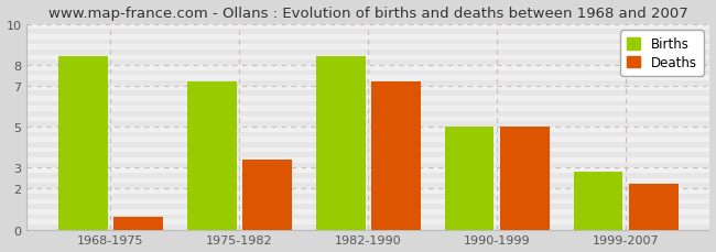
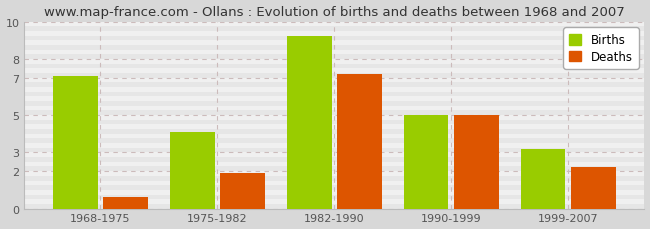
Births/1968-1975: 8.4 -> 7.1
Births/1975-1982: 7.2 -> 4.1
Deaths/1975-1982: 3.4 -> 1.9
Births/1982-1990: 8.4 -> 9.2
Births/1999-2007: 2.8 -> 3.2
